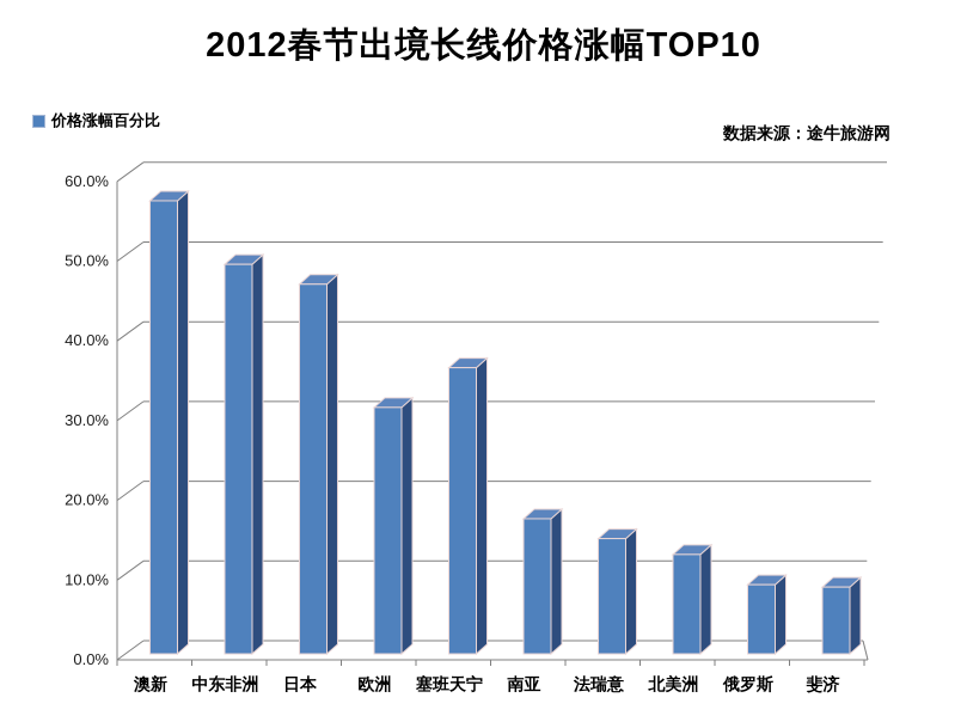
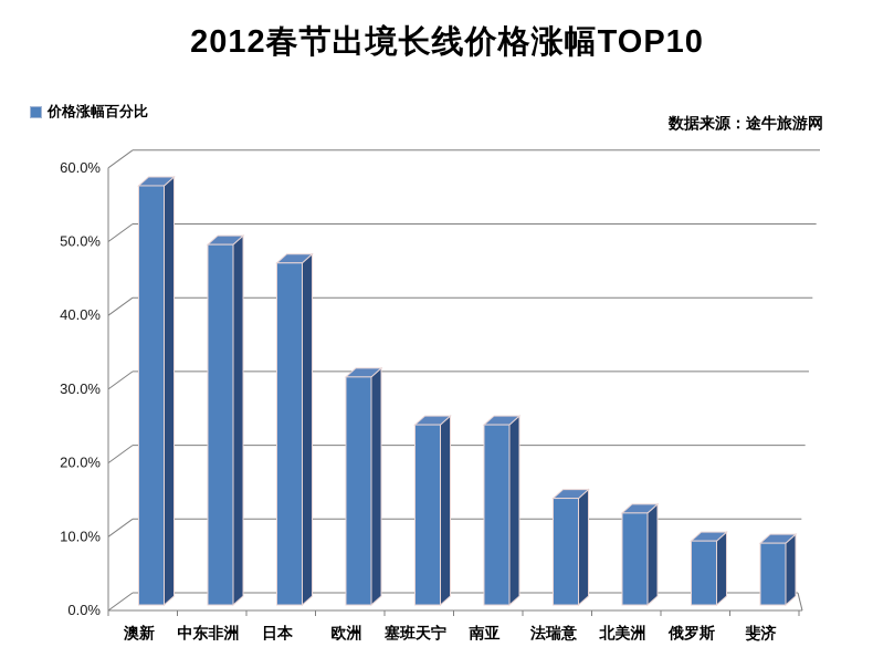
塞班天宁: 36% -> 24%
南亚: 17% -> 24%
